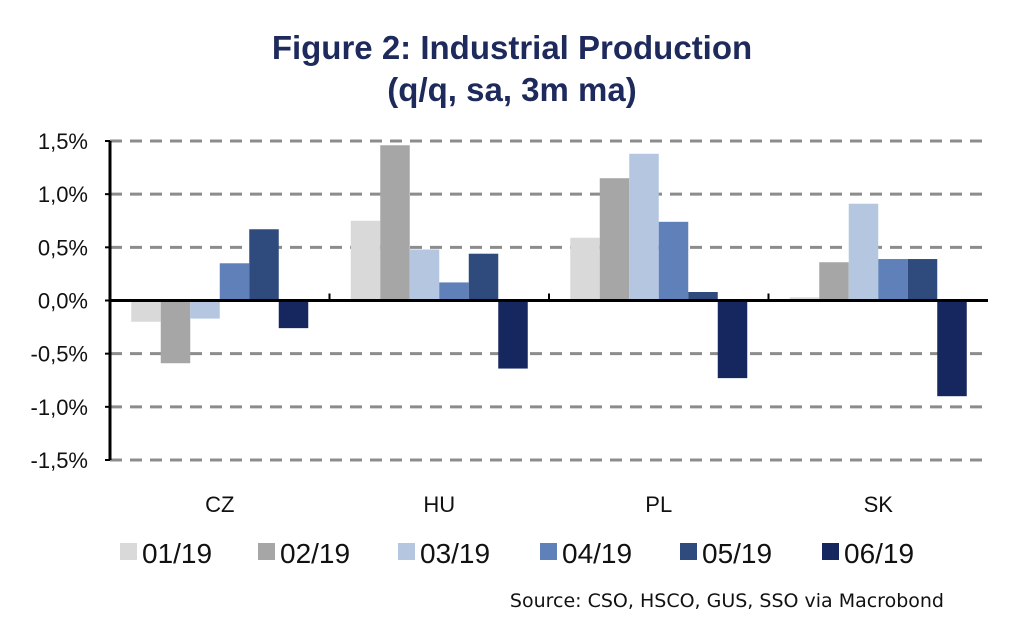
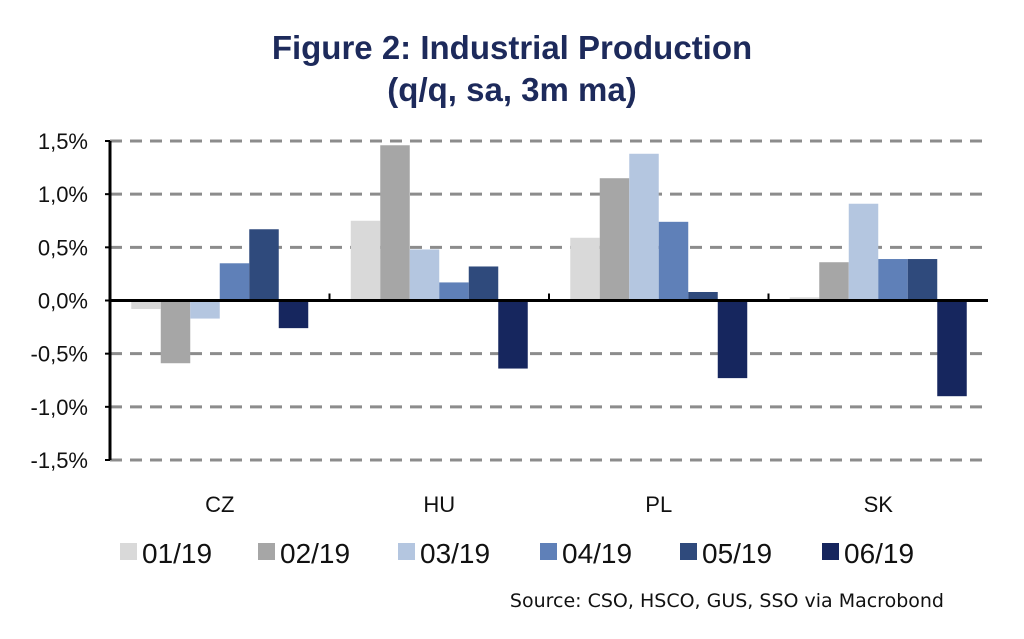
01/19/CZ: -0,20% -> -0,08%
05/19/HU: 0,44% -> 0,32%
